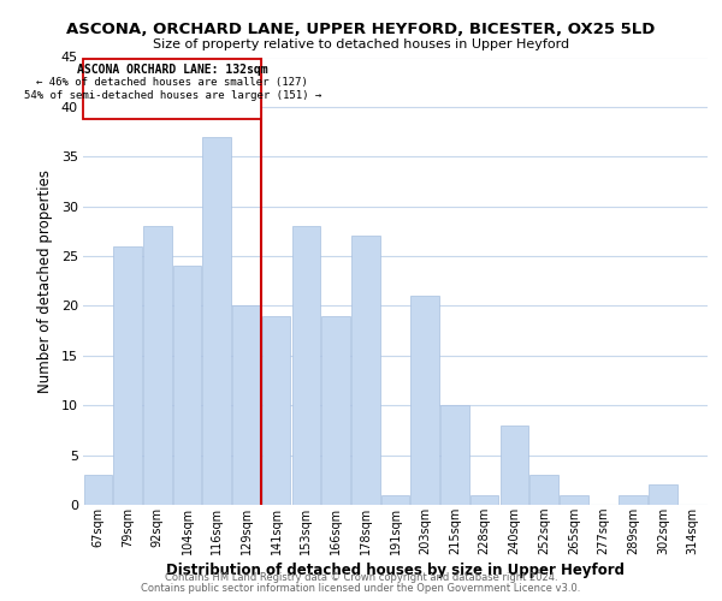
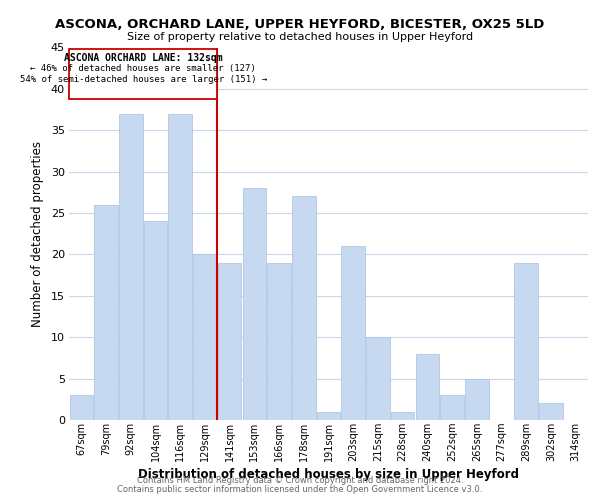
92sqm: 28 -> 37
265sqm: 1 -> 5
289sqm: 1 -> 19
